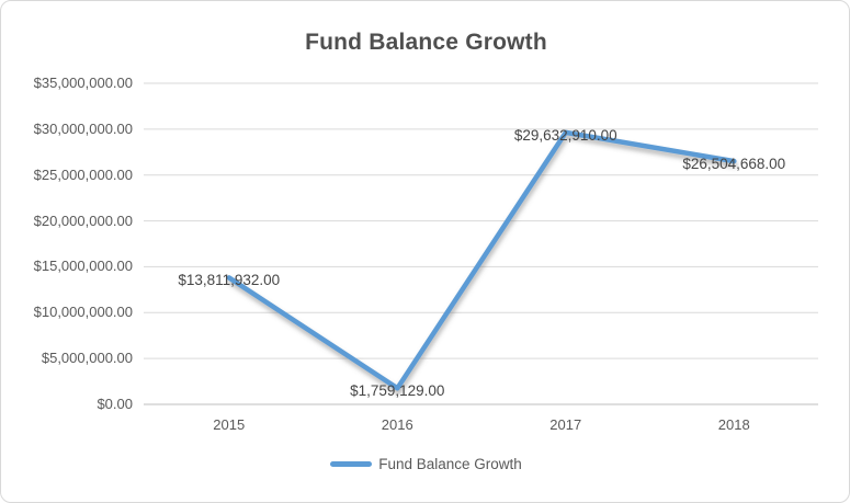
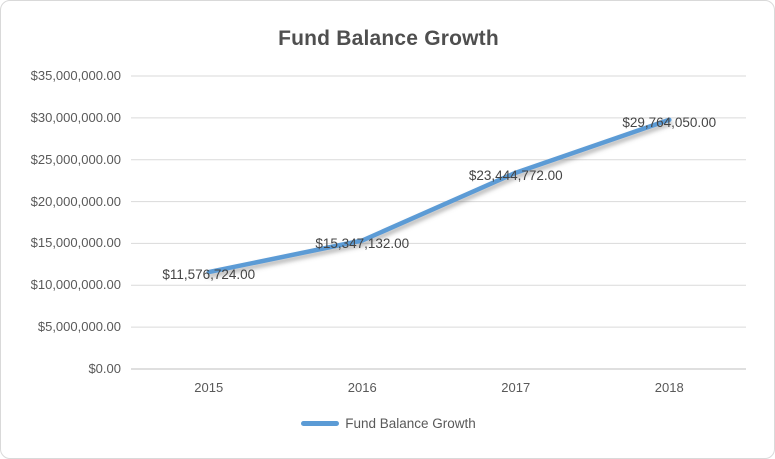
2015: $13,811,932.00 -> $11,576,724.00
2016: $1,759,129.00 -> $15,347,132.00
2017: $29,632,910.00 -> $23,444,772.00
2018: $26,504,668.00 -> $29,764,050.00
